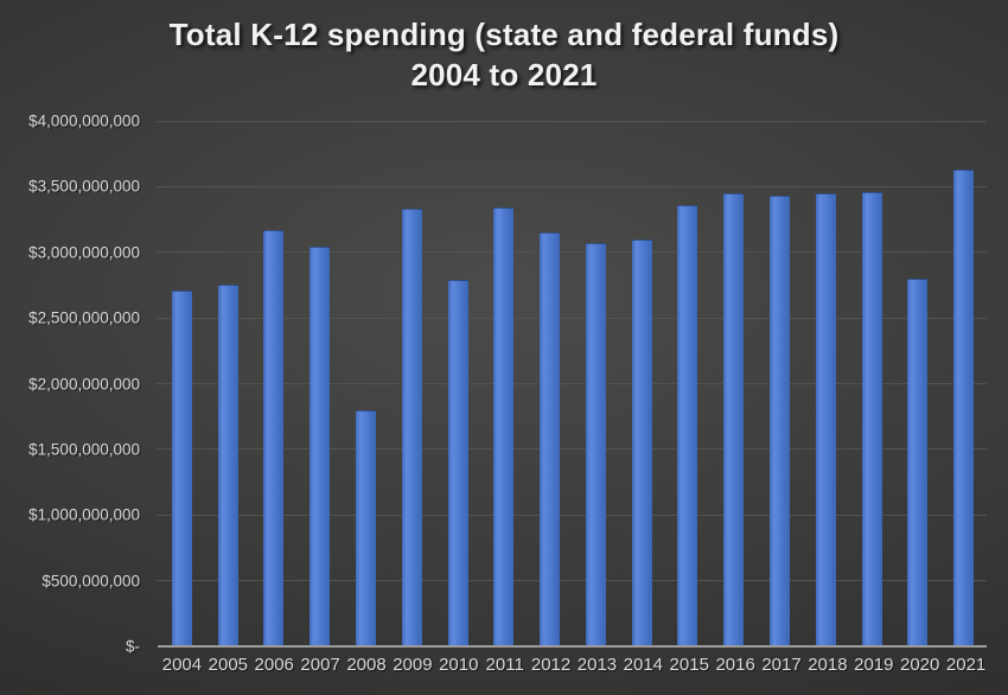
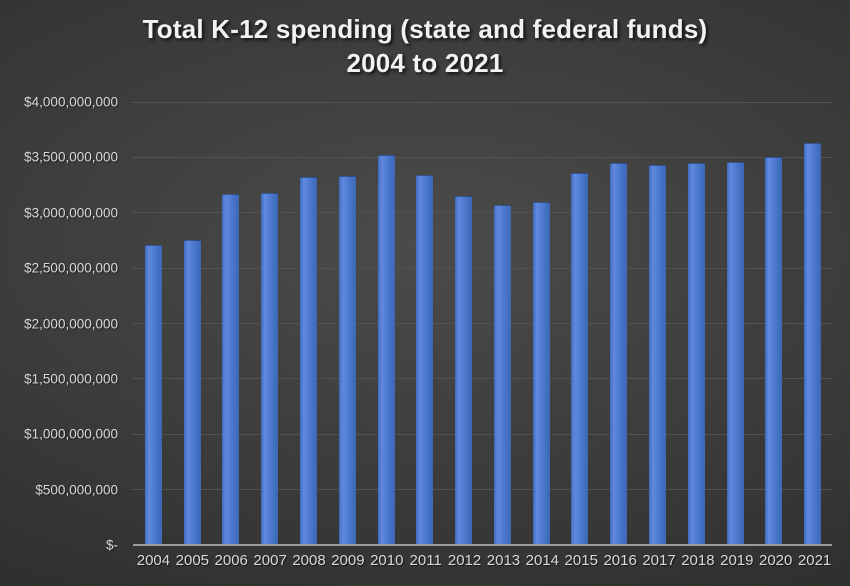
2007: $3040000000 -> $3180000000
2008: $1800000000 -> $3320000000
2010: $2790000000 -> $3520000000
2020: $2800000000 -> $3500000000
